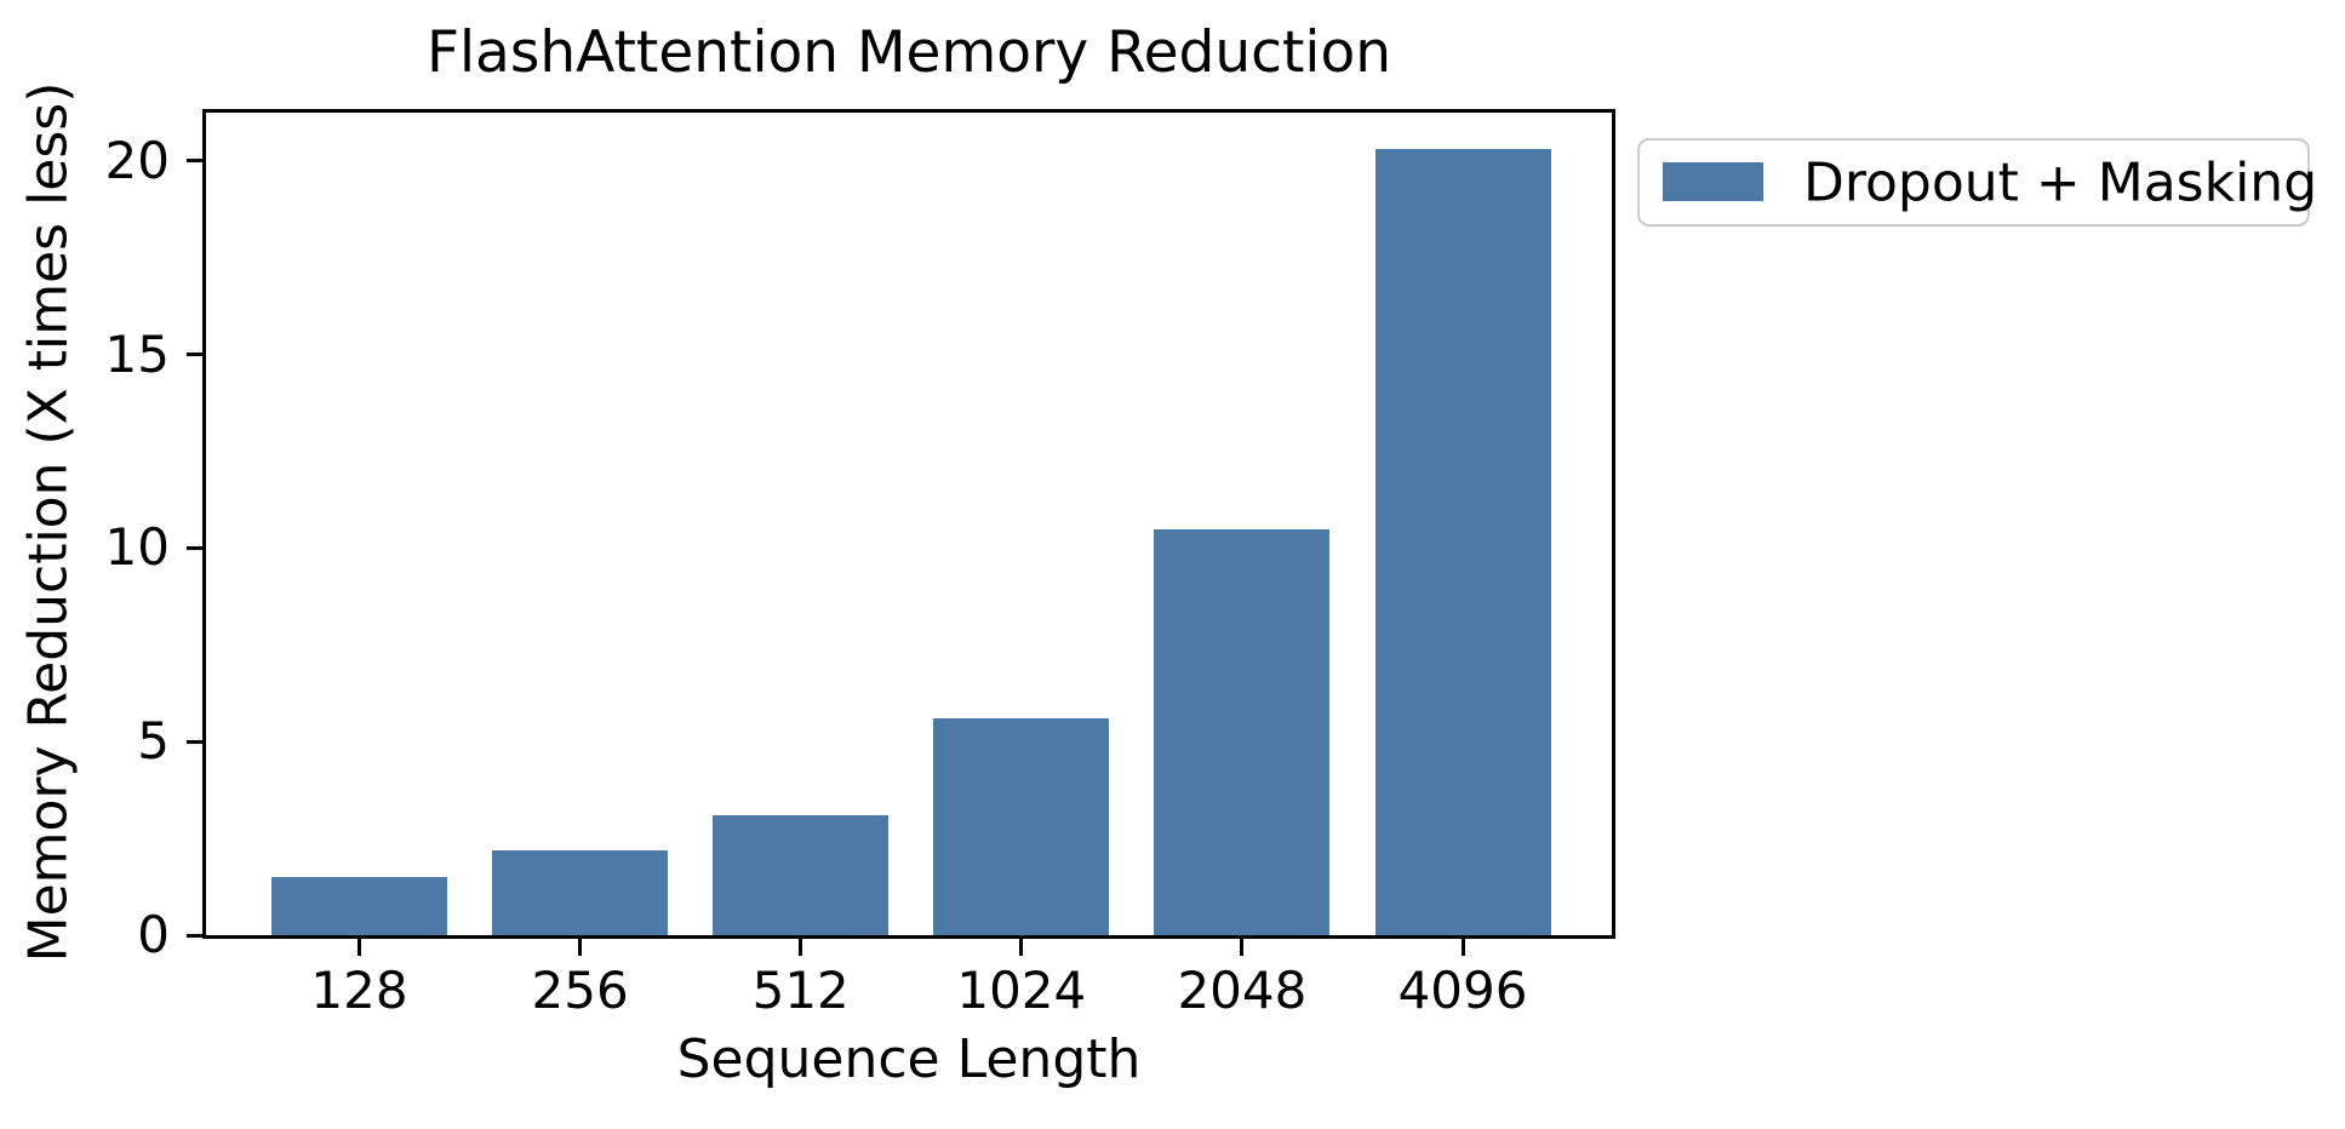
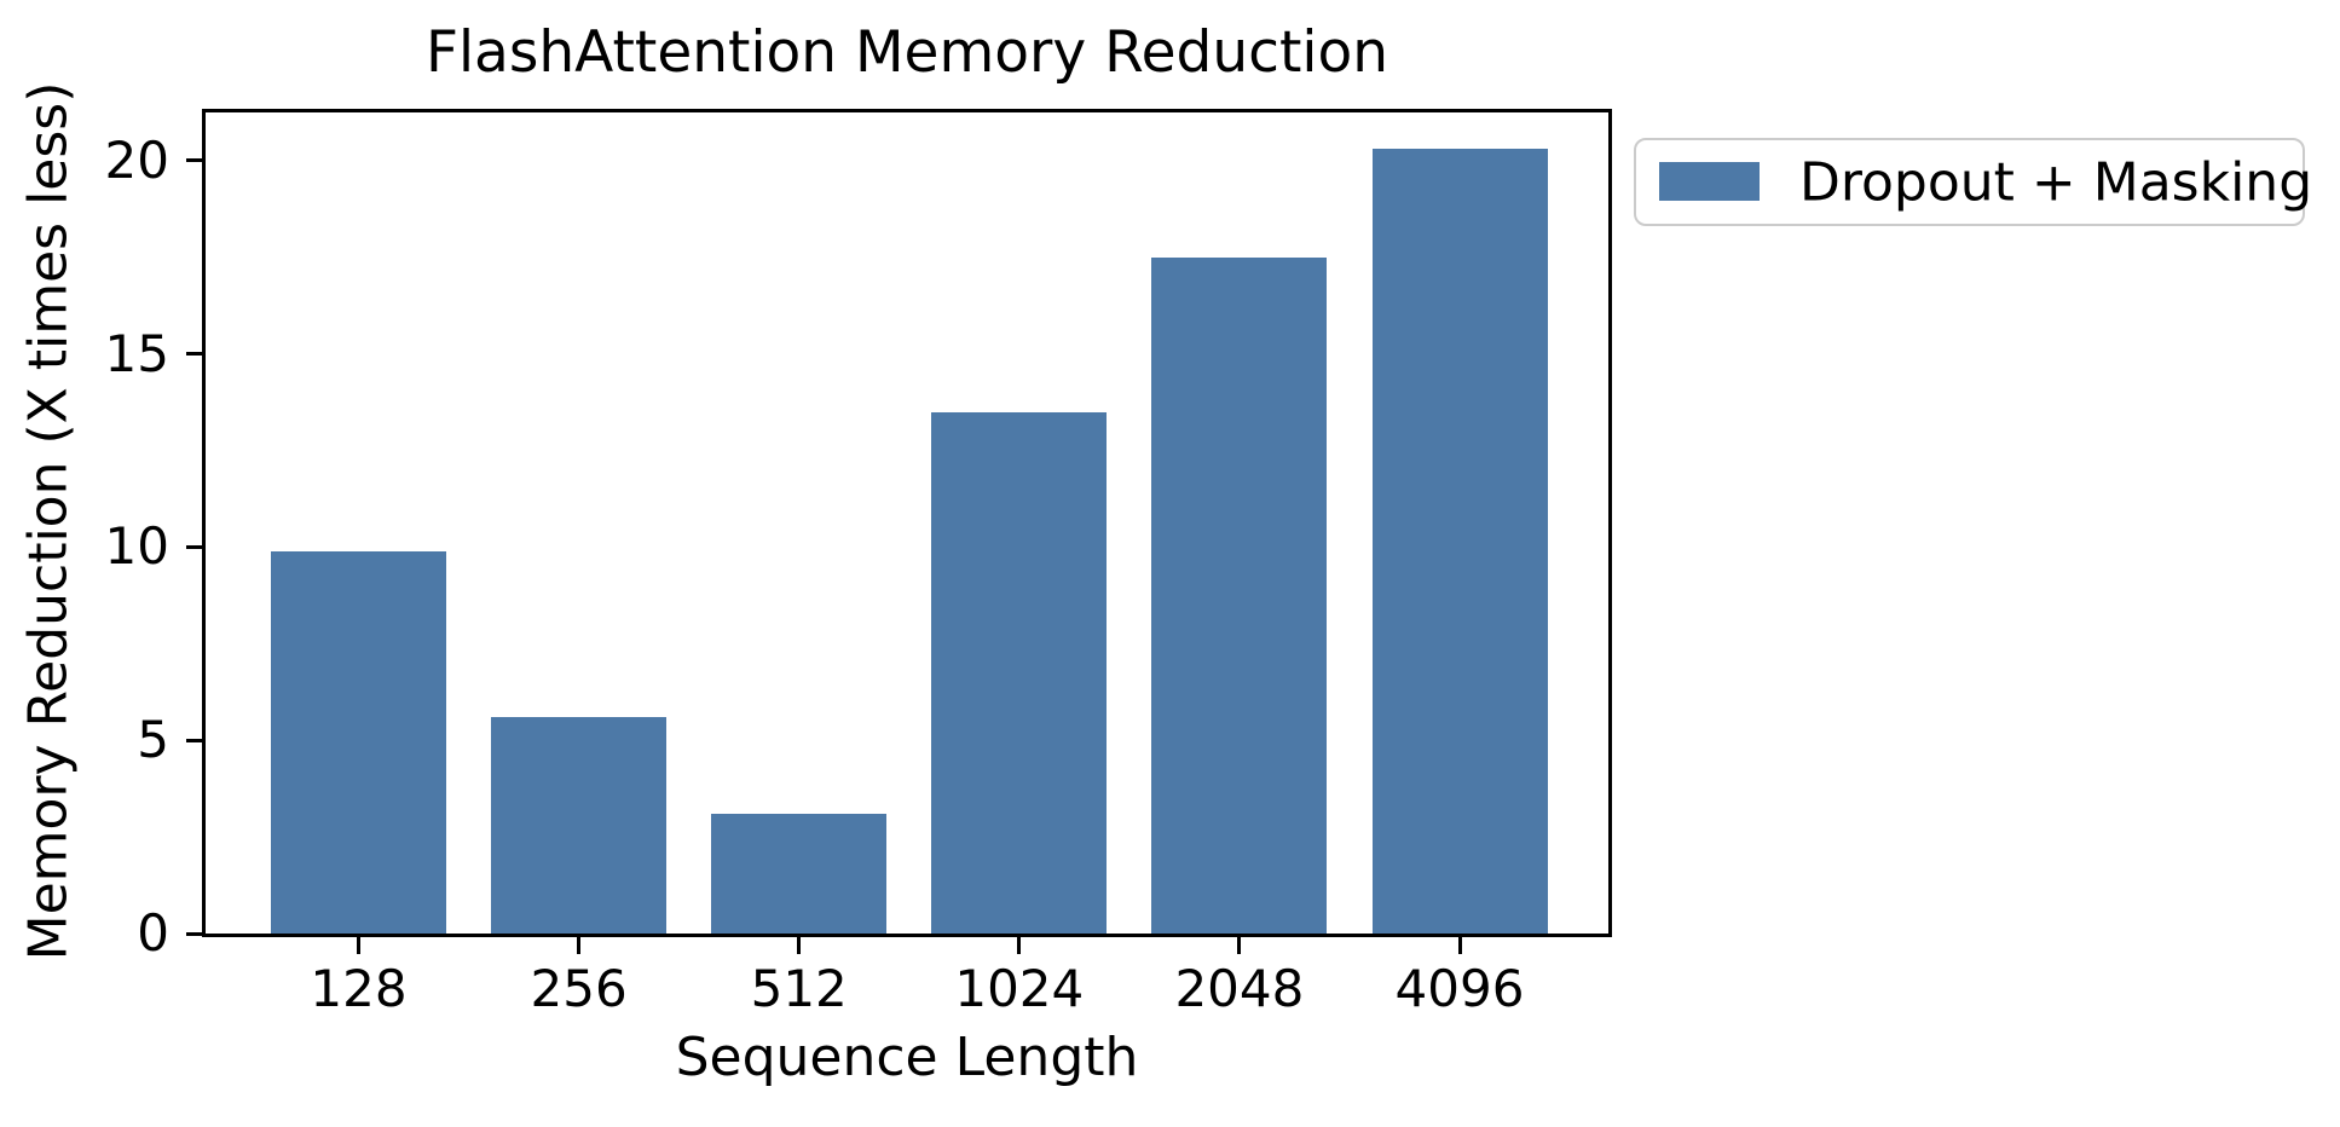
128: 1.5 -> 9.9
256: 2.2 -> 5.6
1024: 5.6 -> 13.5
2048: 10.5 -> 17.5
